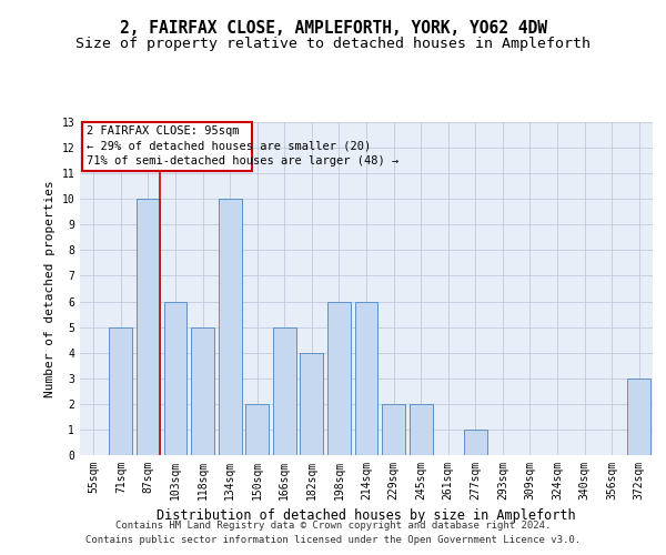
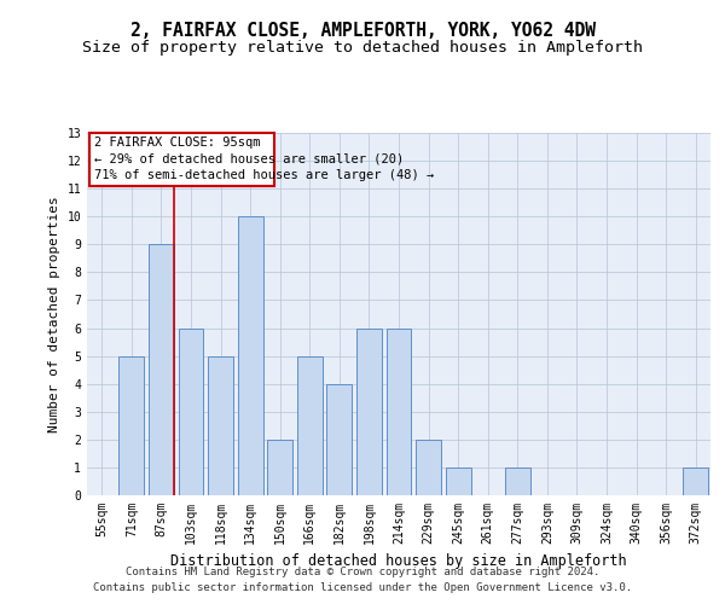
87sqm: 10 -> 9
245sqm: 2 -> 1
372sqm: 3 -> 1
